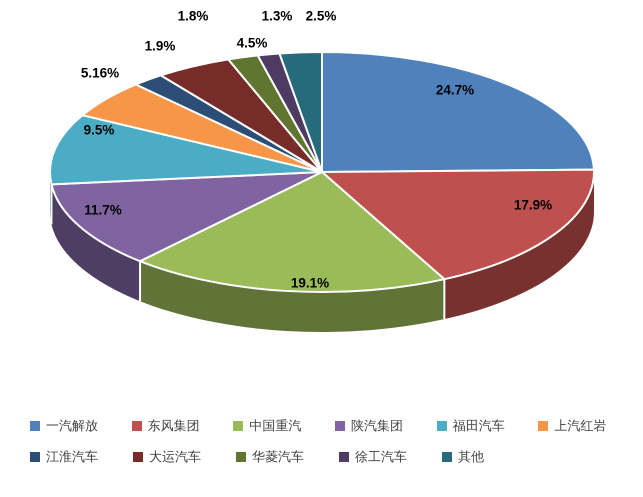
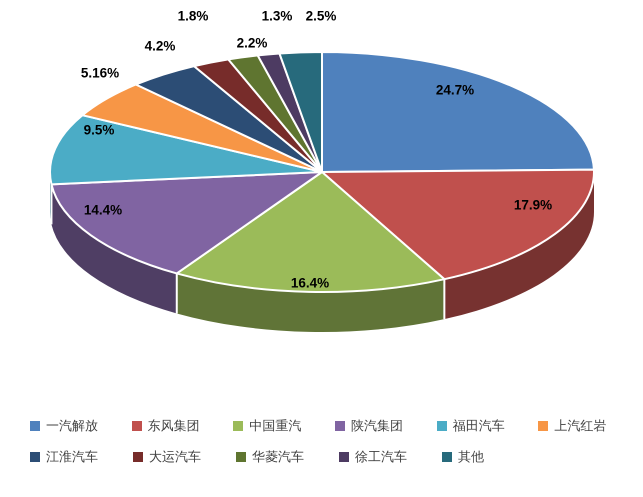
中国重汽: 19.1% -> 16.4%
陕汽集团: 11.7% -> 14.4%
江淮汽车: 1.9% -> 4.2%
大运汽车: 4.5% -> 2.2%
